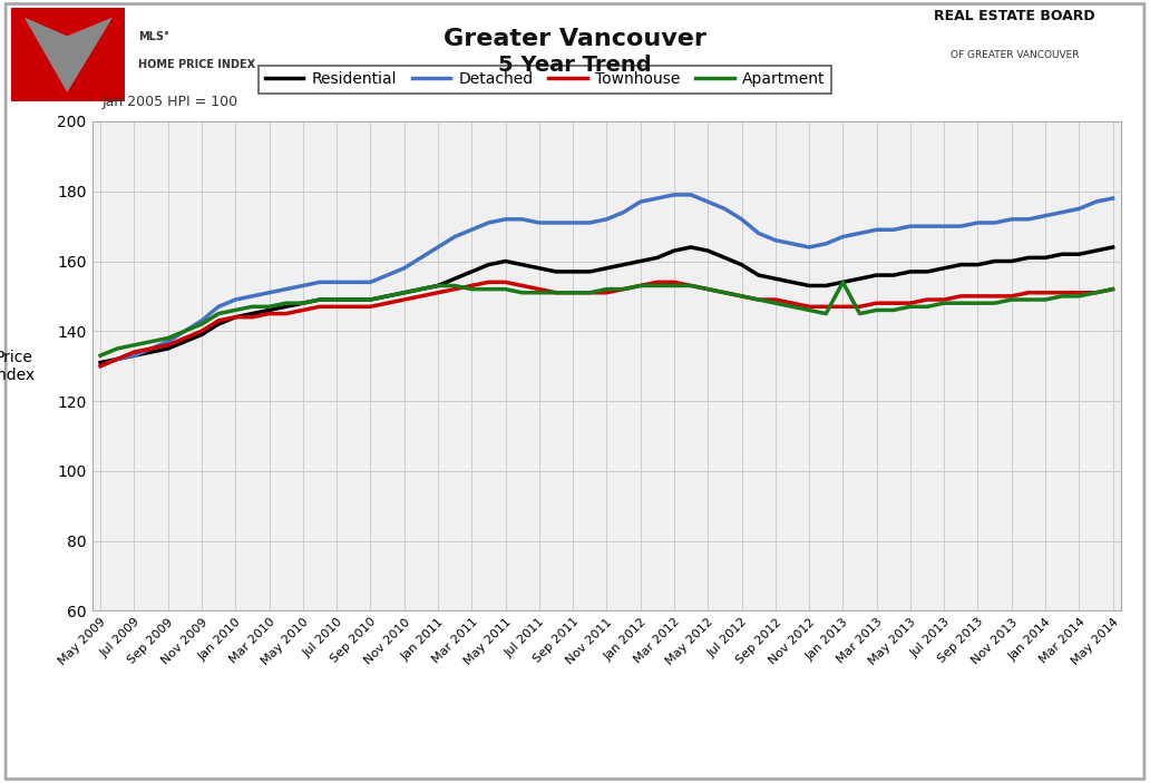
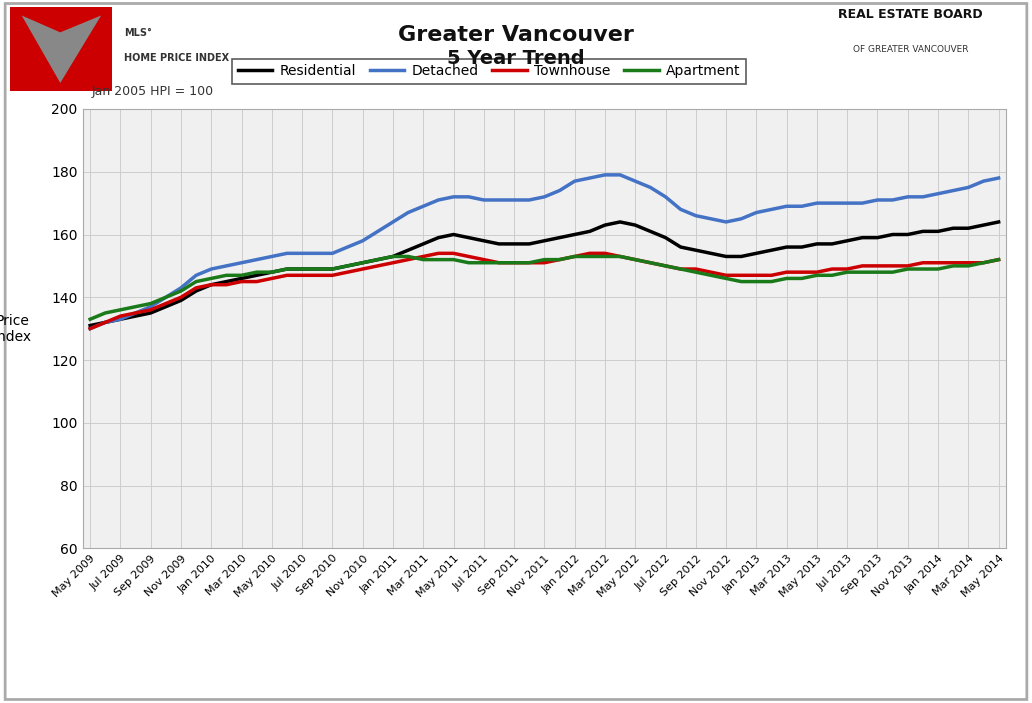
Apartment/Jan 2013: 154 -> 145
